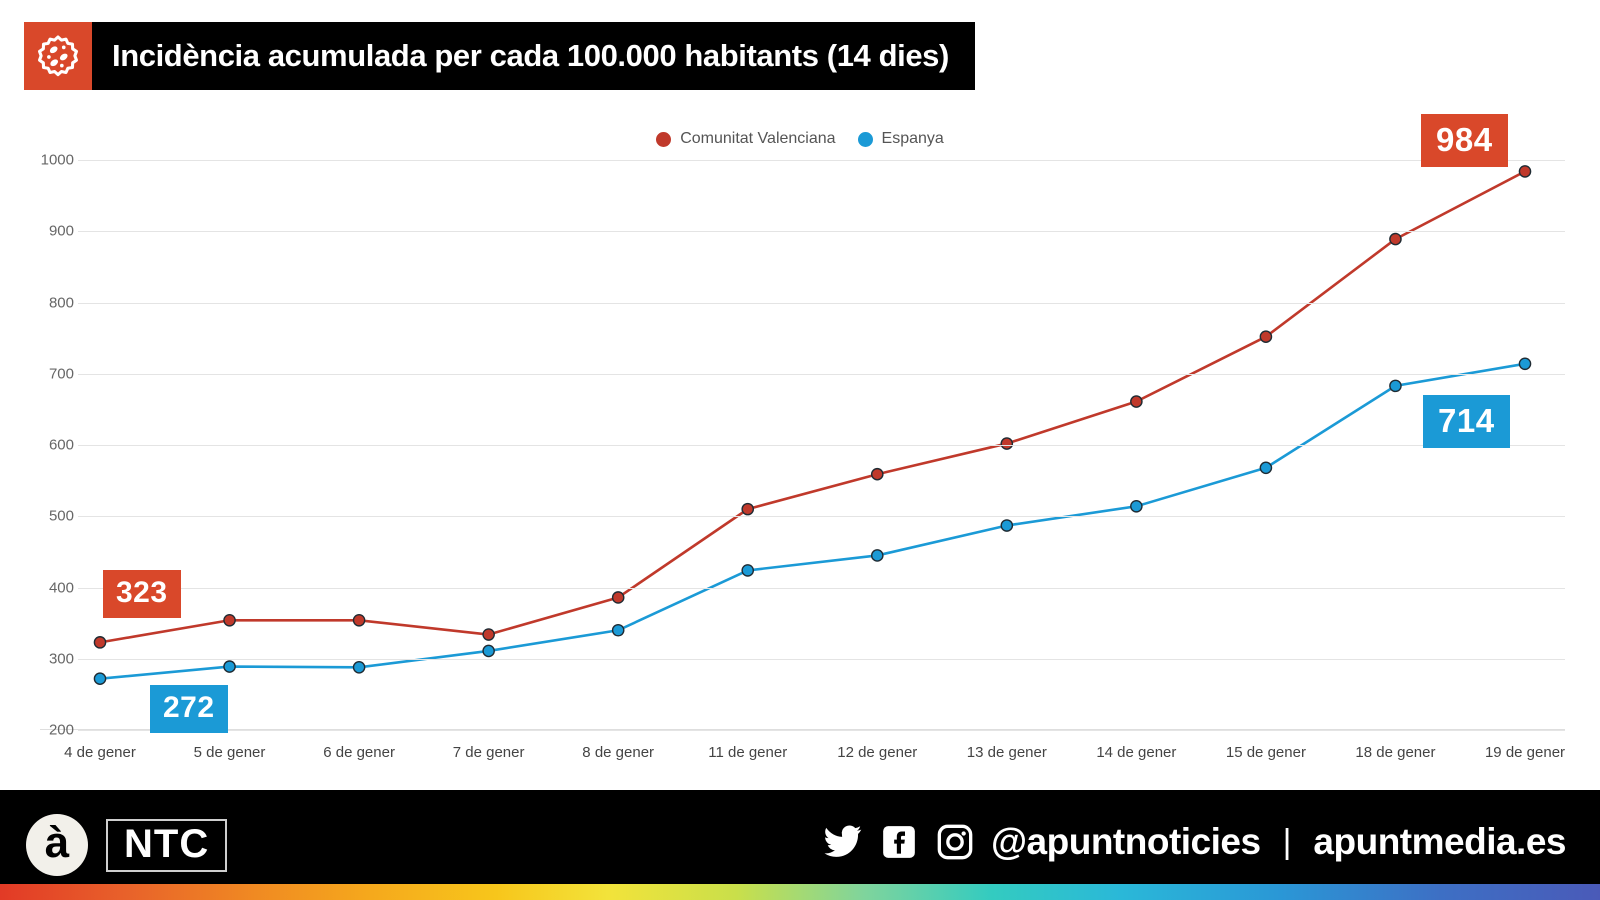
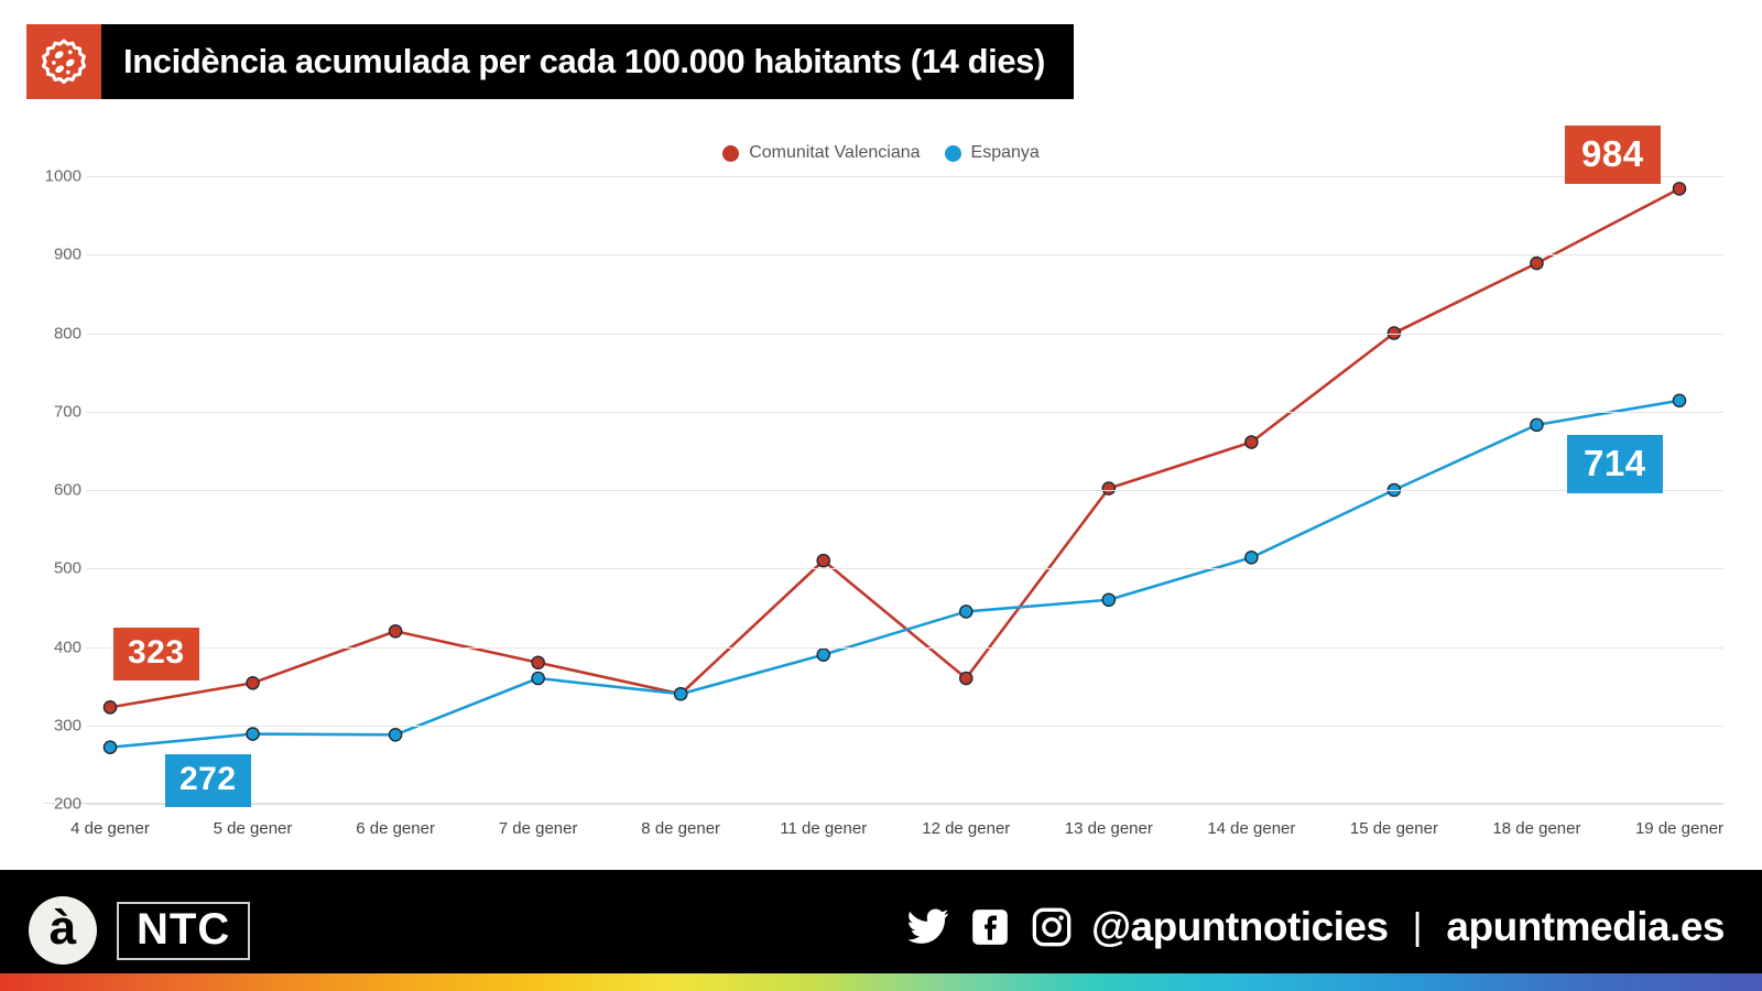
Comunitat Valenciana/6 de gener: 350 -> 420
Comunitat Valenciana/7 de gener: 330 -> 380
Espanya/7 de gener: 310 -> 360
Comunitat Valenciana/8 de gener: 390 -> 340
Espanya/11 de gener: 420 -> 390
Comunitat Valenciana/12 de gener: 560 -> 360
Espanya/13 de gener: 490 -> 460
Comunitat Valenciana/15 de gener: 750 -> 800
Espanya/15 de gener: 570 -> 600
